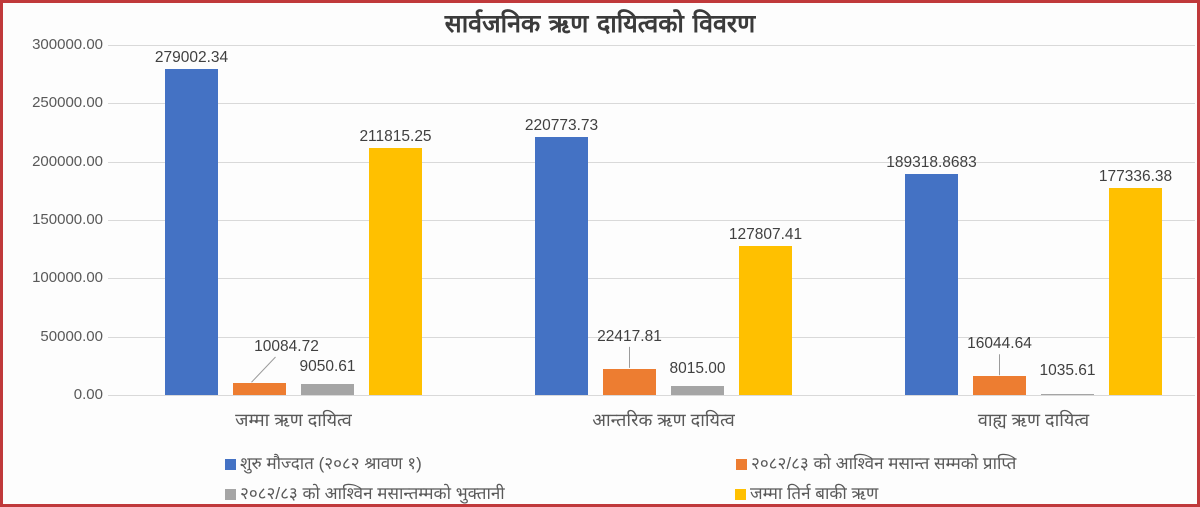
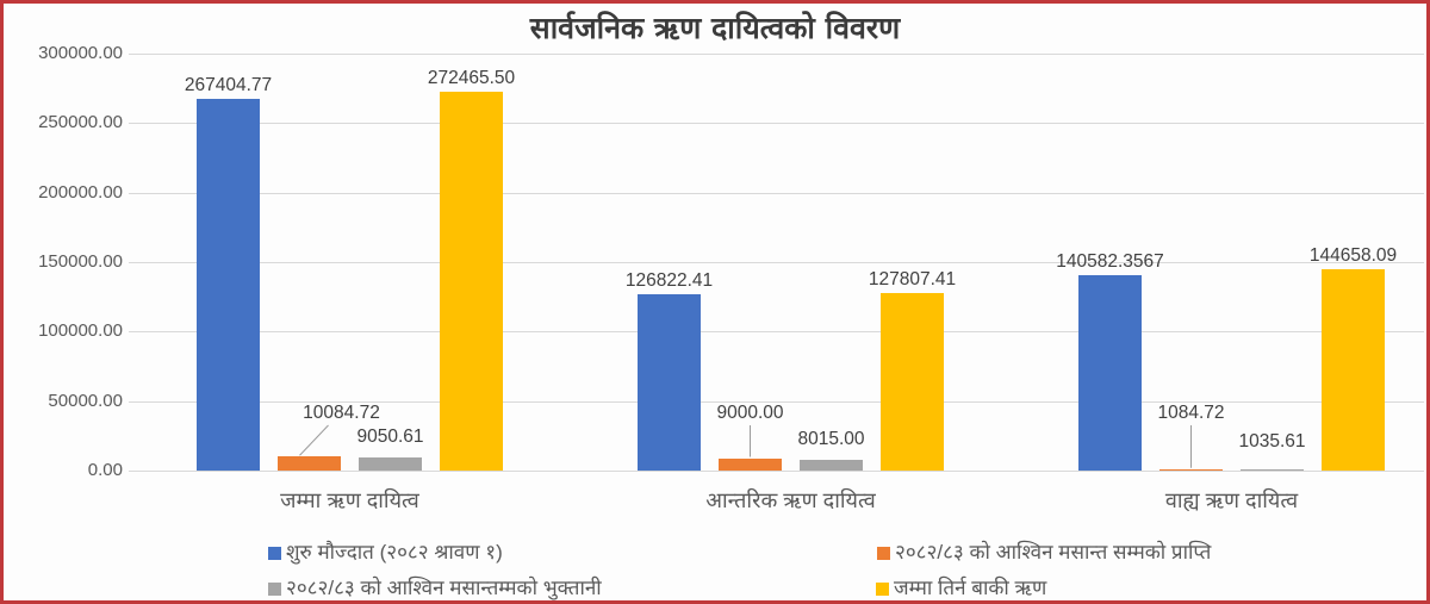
शुरु मौज्दात (२०८२ श्रावण १)/जम्मा ऋण दायित्व: 279002.34 -> 267404.77
जम्मा तिर्न बाकी ऋण/जम्मा ऋण दायित्व: 211815.25 -> 272465.50
शुरु मौज्दात (२०८२ श्रावण १)/आन्तरिक ऋण दायित्व: 220773.73 -> 126822.41
२०८२/८३ को आश्विन मसान्त सम्मको प्राप्ति/आन्तरिक ऋण दायित्व: 22417.81 -> 9000.00
शुरु मौज्दात (२०८२ श्रावण १)/वाह्य ऋण दायित्व: 189318.8683 -> 140582.3567
२०८२/८३ को आश्विन मसान्त सम्मको प्राप्ति/वाह्य ऋण दायित्व: 16044.64 -> 1084.72
जम्मा तिर्न बाकी ऋण/वाह्य ऋण दायित्व: 177336.38 -> 144658.09
